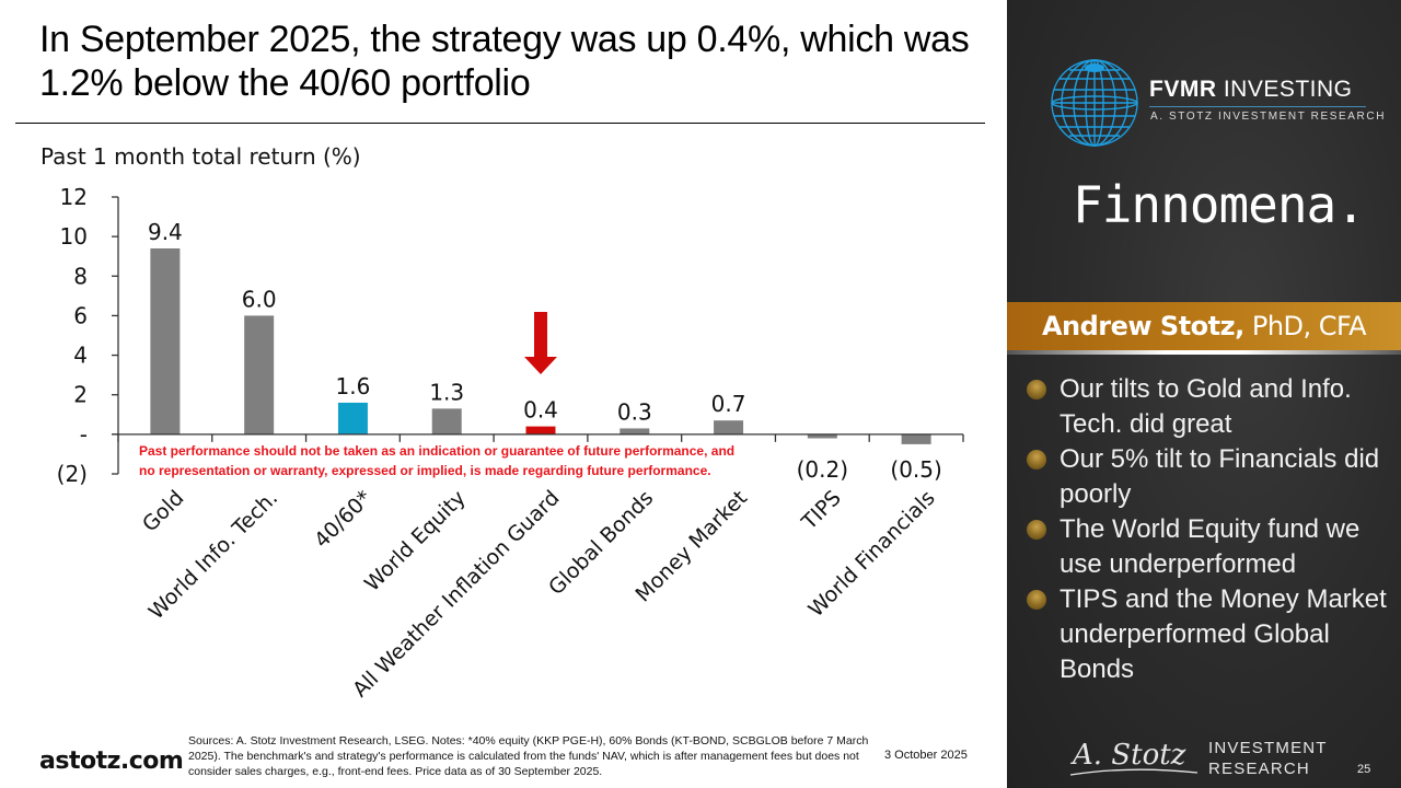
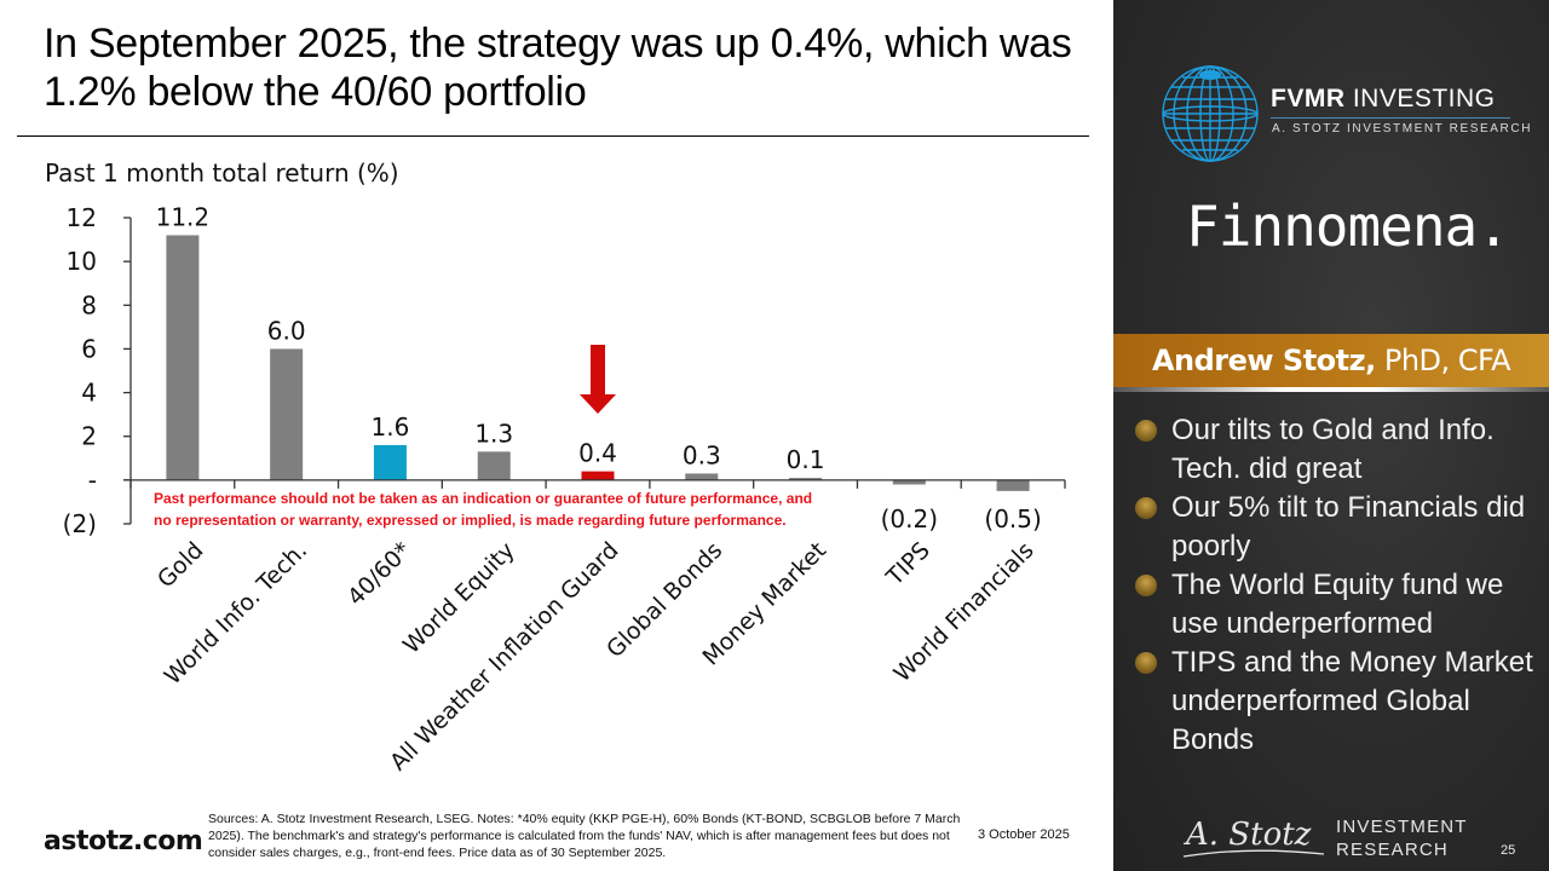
Gold: 9.4 -> 11.2
Money Market: 0.7 -> 0.1
